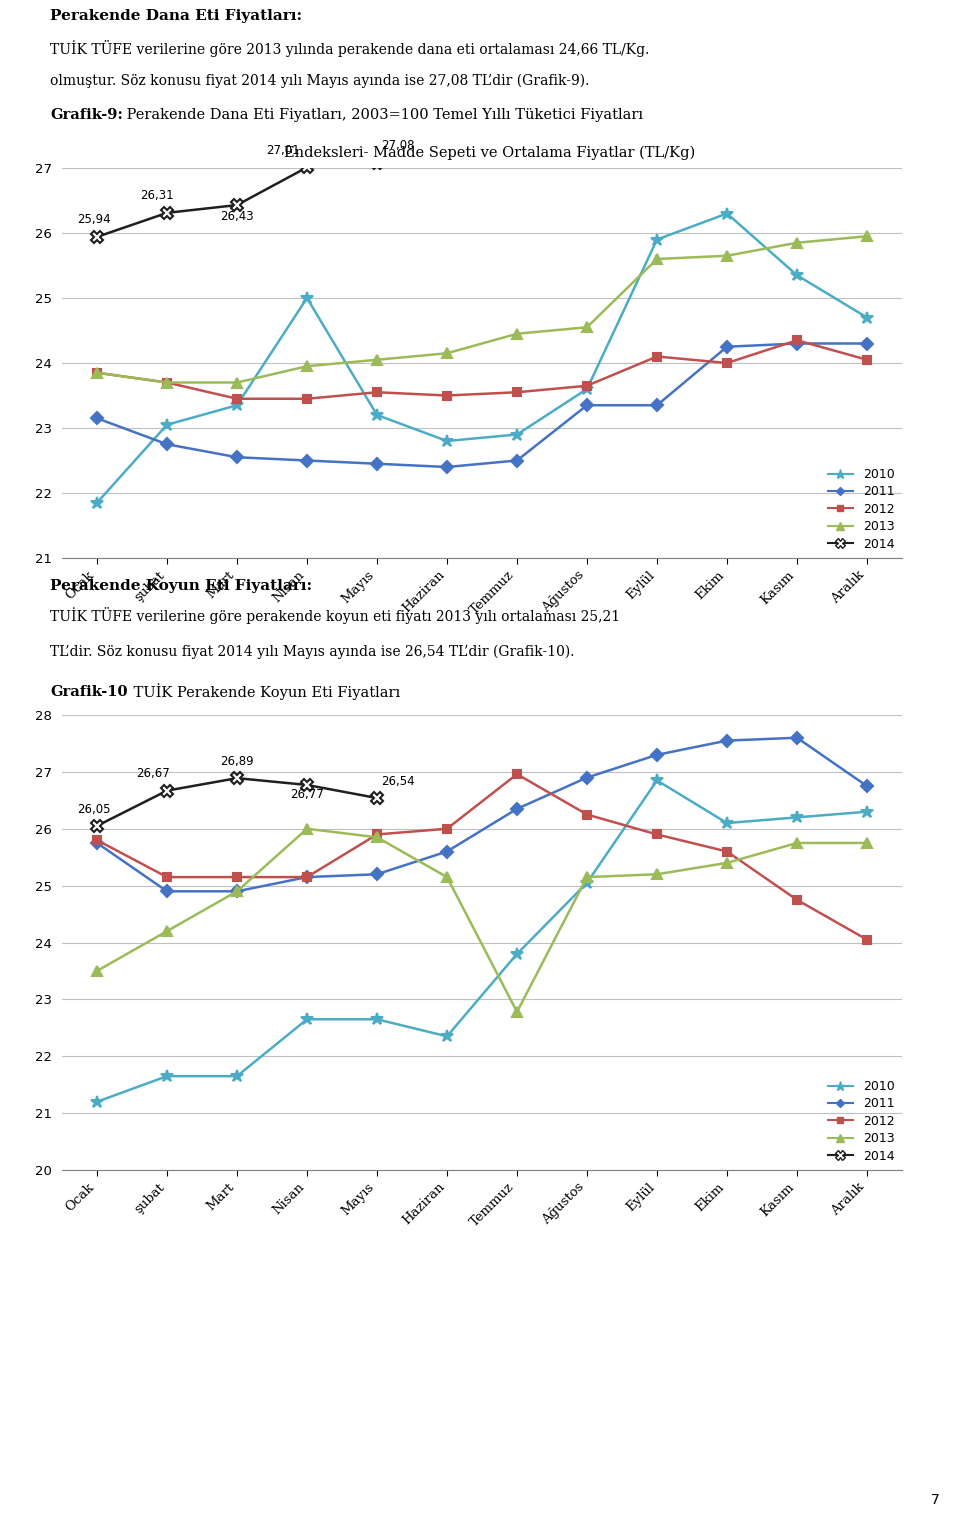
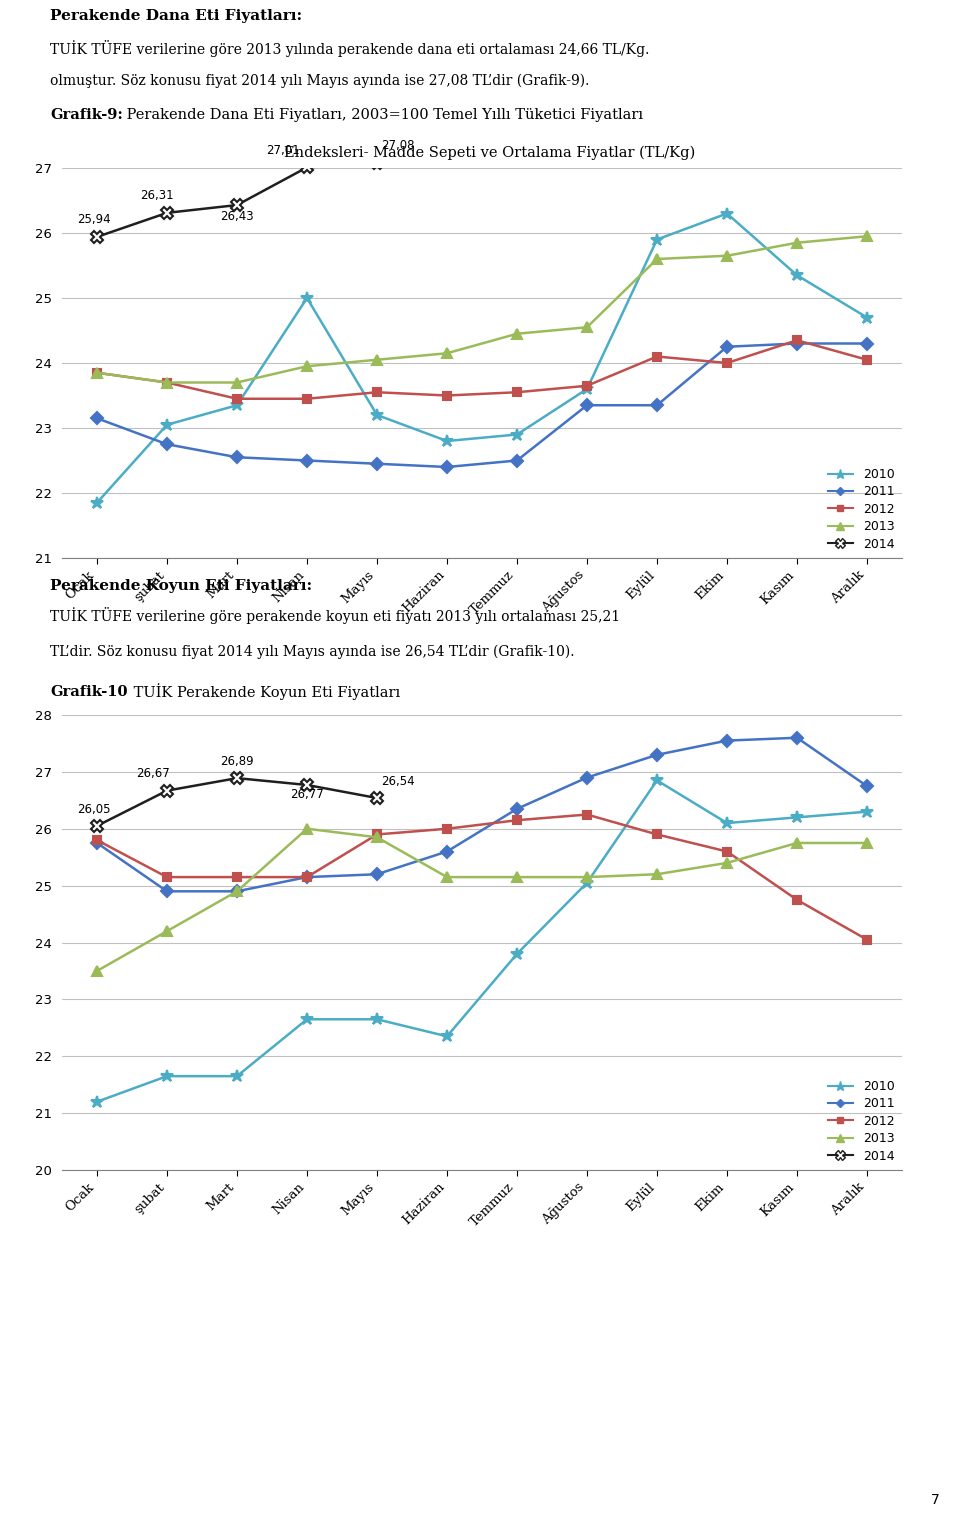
2012/Temmuz: 26.96 -> 26.15
2013/Temmuz: 22.78 -> 25.15
